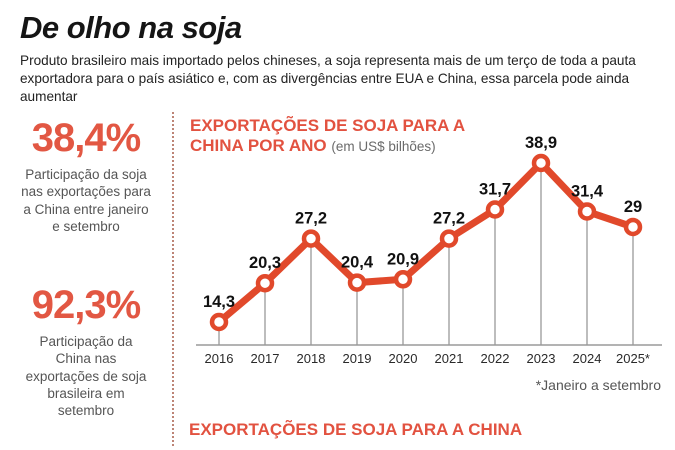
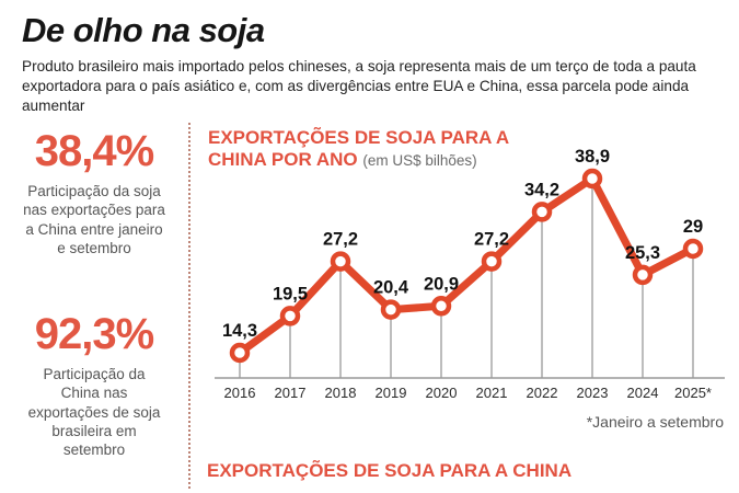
2017: 20,3 -> 19,5
2022: 31,7 -> 34,2
2024: 31,4 -> 25,3
